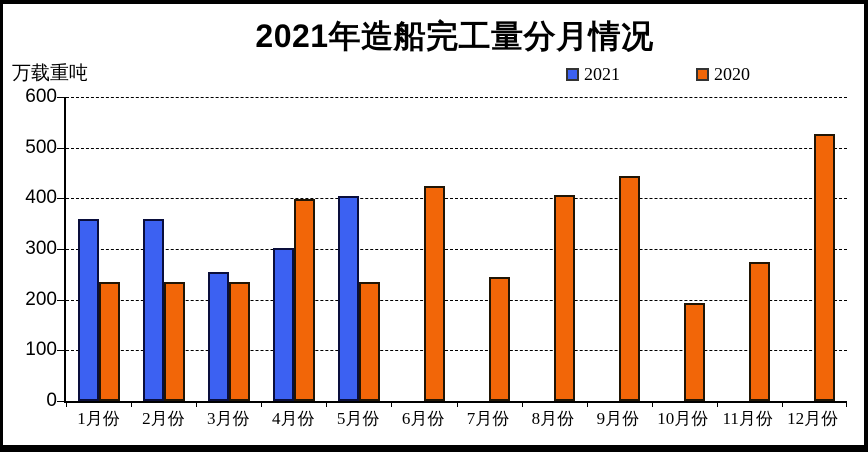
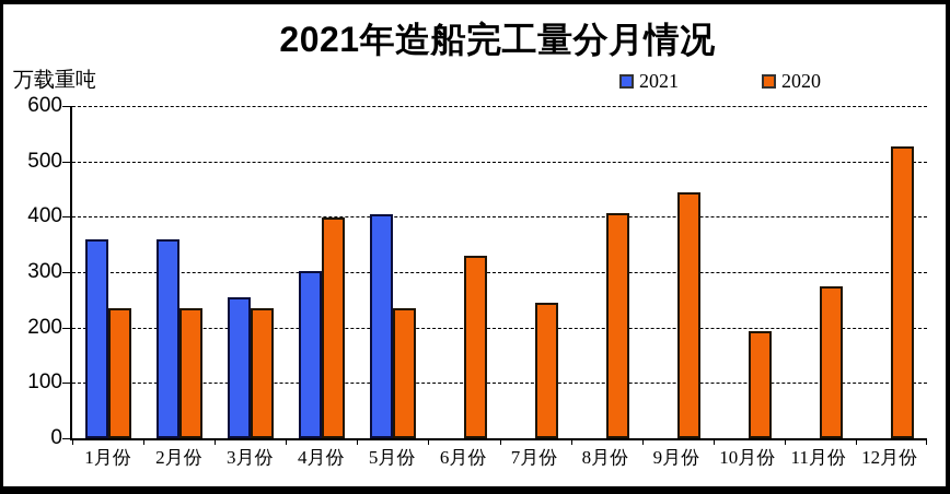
2020/6月份: 420 -> 330
